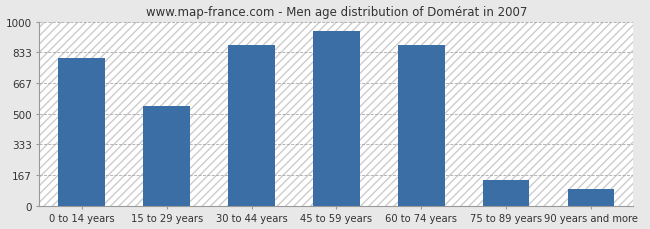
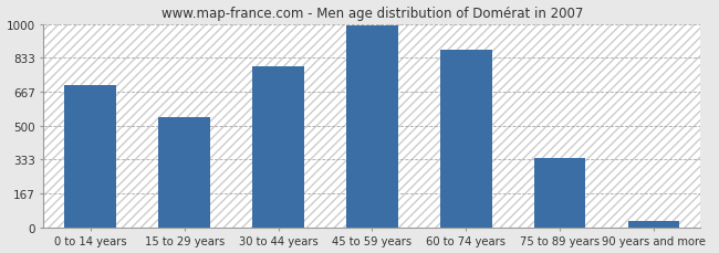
0 to 14 years: 800 -> 700
30 to 44 years: 870 -> 790
45 to 59 years: 950 -> 990
75 to 89 years: 140 -> 340
90 years and more: 90 -> 30
